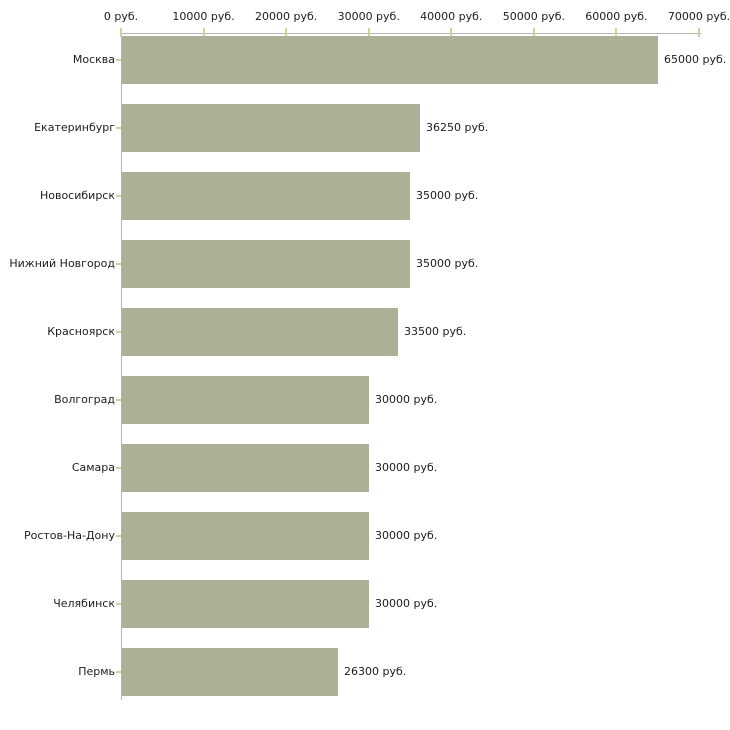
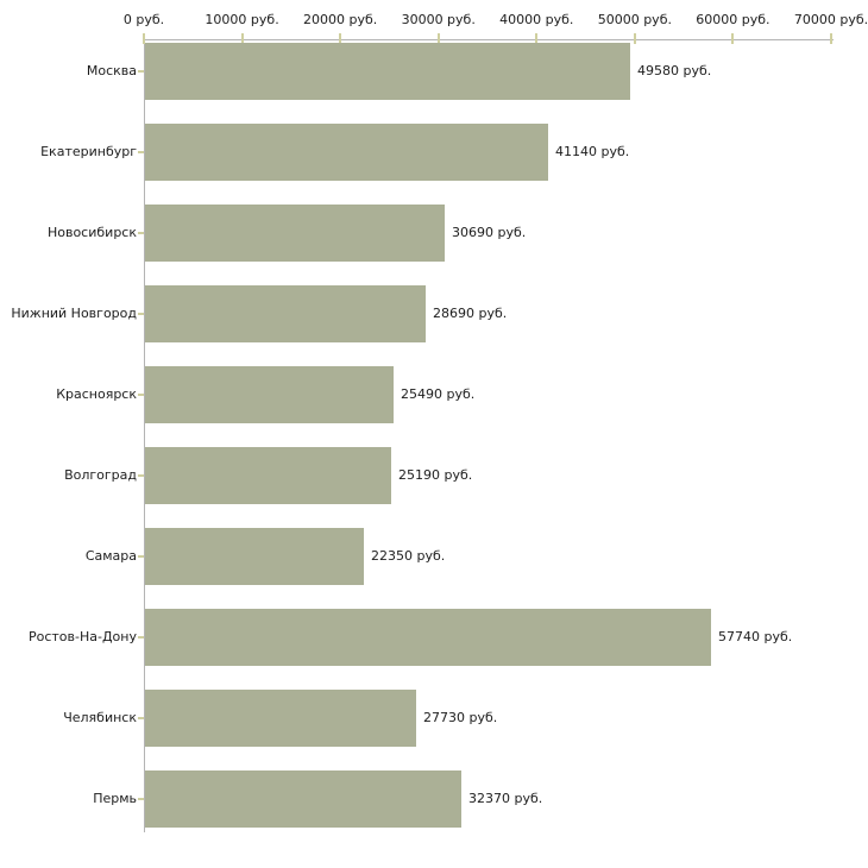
Москва: 65000 -> 49580
Екатеринбург: 36250 -> 41140
Новосибирск: 35000 -> 30690
Нижний Новгород: 35000 -> 28690
Красноярск: 33500 -> 25490
Волгоград: 30000 -> 25190
Самара: 30000 -> 22350
Ростов-На-Дону: 30000 -> 57740
Челябинск: 30000 -> 27730
Пермь: 26300 -> 32370
